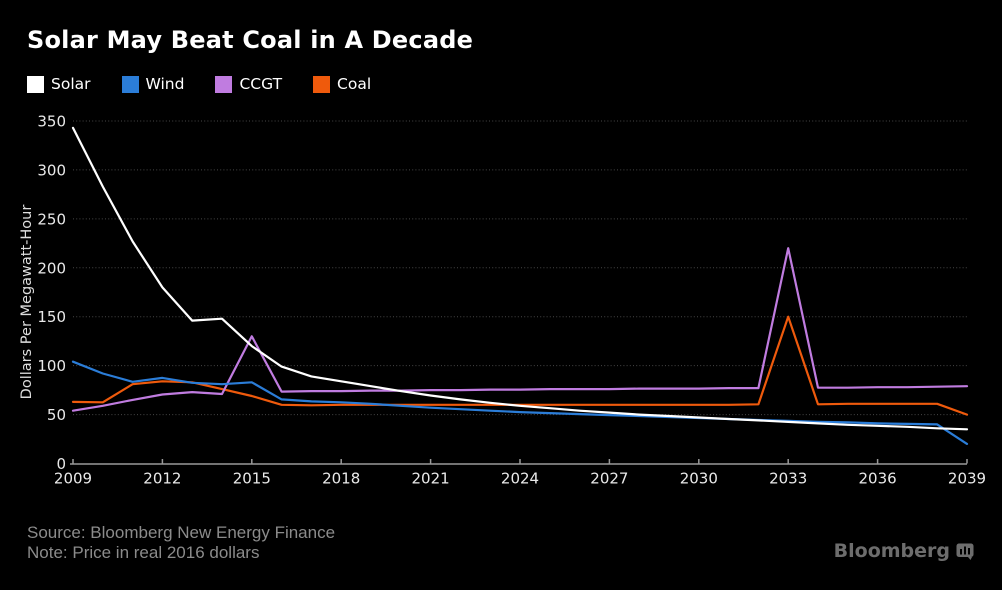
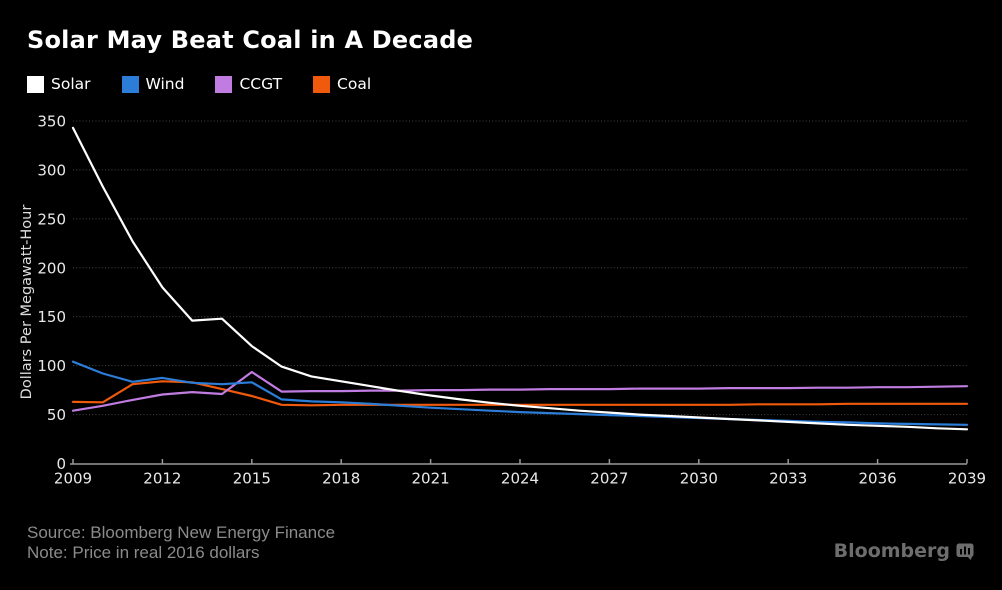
CCGT/2015: 130 -> 90
CCGT/2033: 220 -> 80
Coal/2033: 150 -> 60
Wind/2039: 20 -> 40
Coal/2039: 50 -> 60
